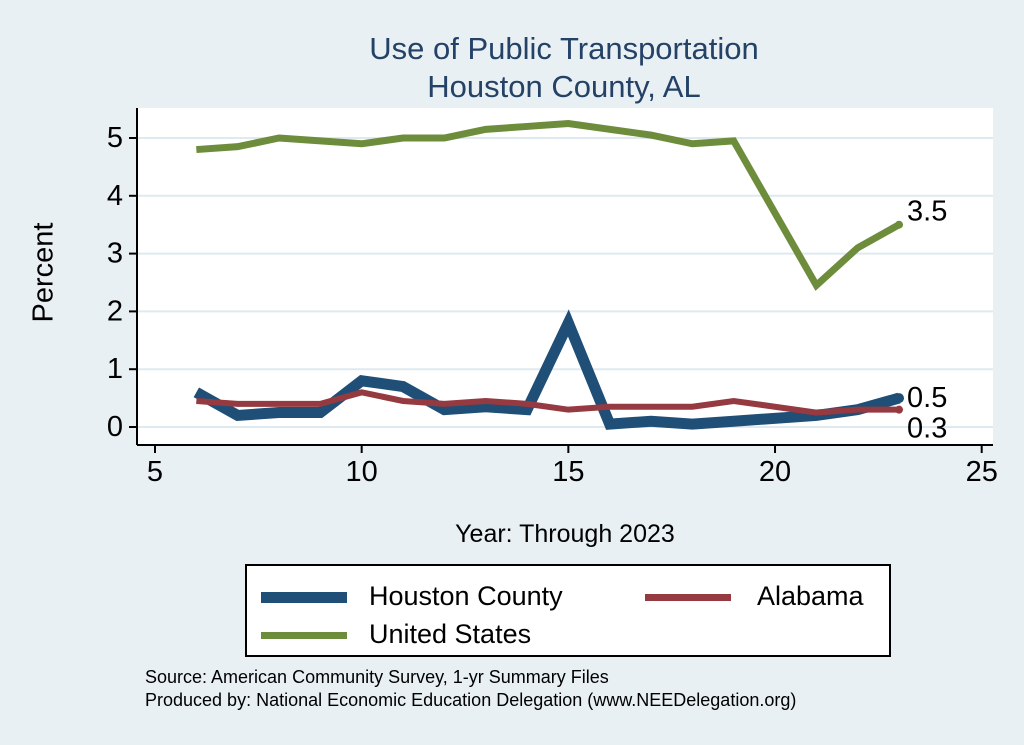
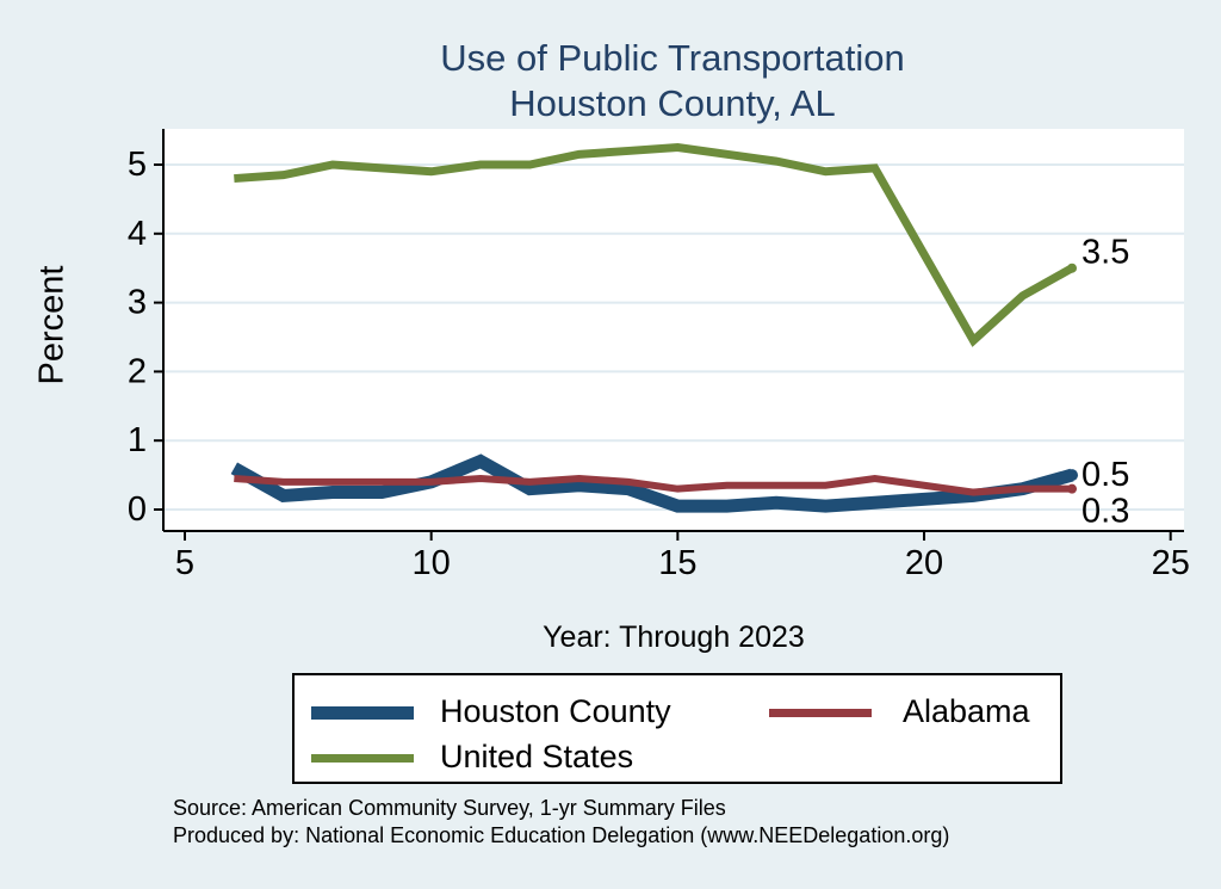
Houston County/10: 0.8 -> 0.4
Alabama/10: 0.6 -> 0.4
Houston County/15: 1.8 -> 0.1
